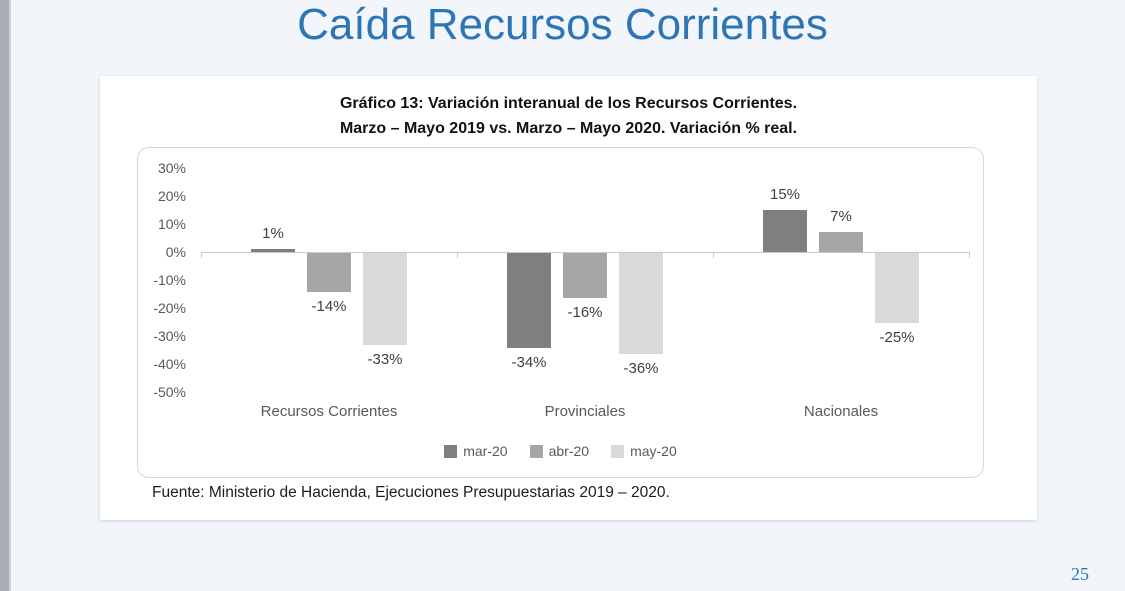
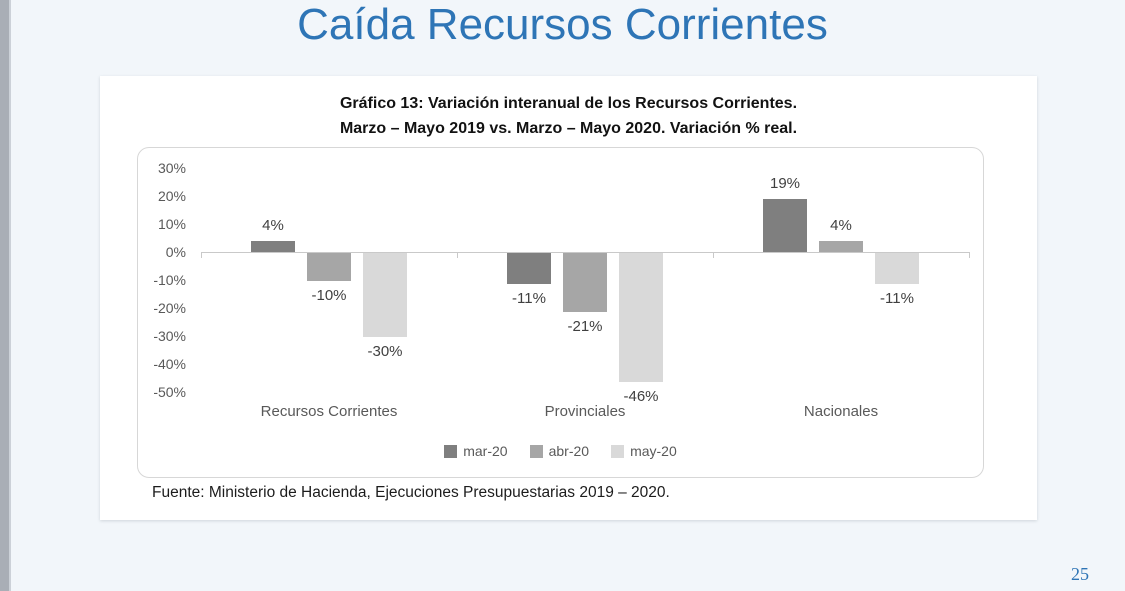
mar-20/Recursos Corrientes: 1% -> 4%
abr-20/Recursos Corrientes: -14% -> -10%
may-20/Recursos Corrientes: -33% -> -30%
mar-20/Provinciales: -34% -> -11%
abr-20/Provinciales: -16% -> -21%
may-20/Provinciales: -36% -> -46%
mar-20/Nacionales: 15% -> 19%
abr-20/Nacionales: 7% -> 4%
may-20/Nacionales: -25% -> -11%
